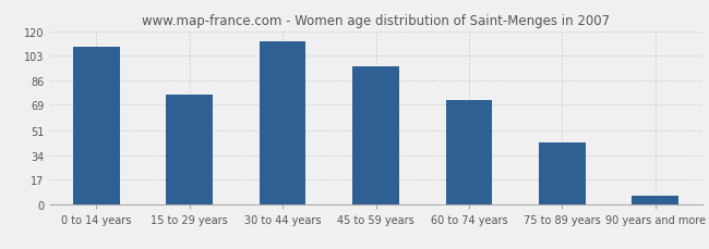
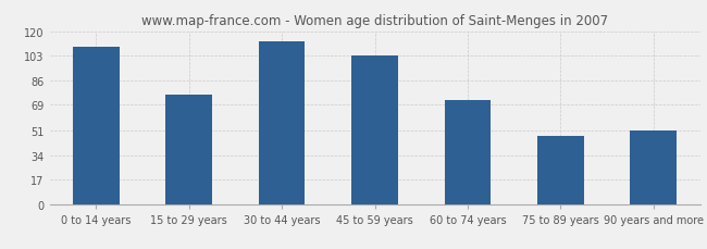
45 to 59 years: 96 -> 103
75 to 89 years: 43 -> 47
90 years and more: 6 -> 51
